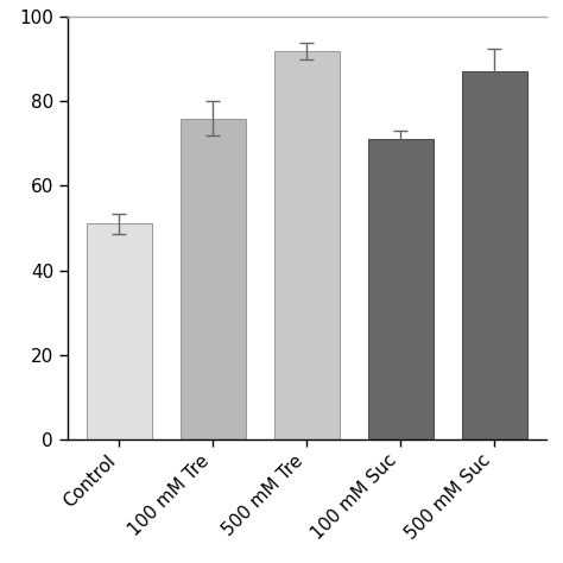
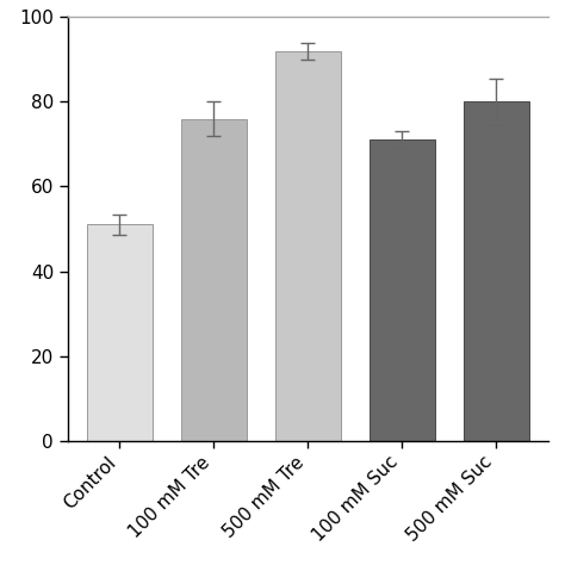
500 mM Suc: 87 -> 80
